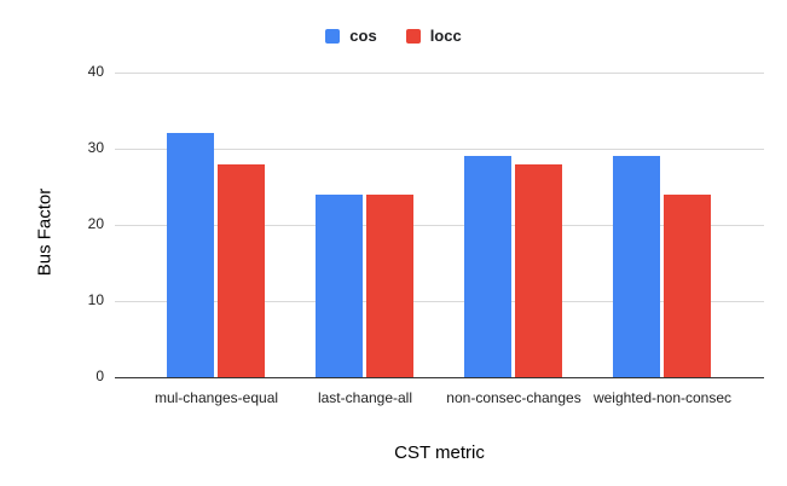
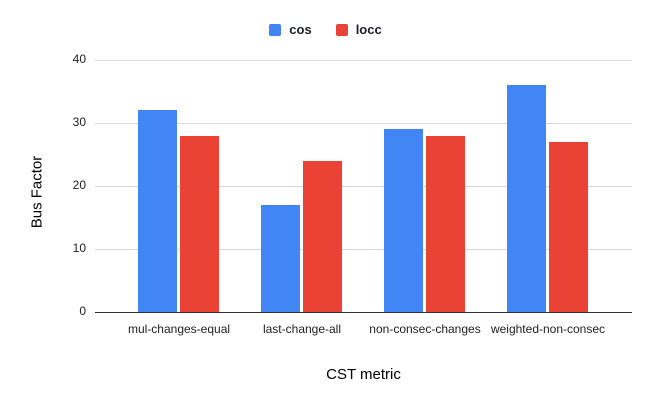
cos/last-change-all: 24 -> 17
cos/weighted-non-consec: 29 -> 36
locc/weighted-non-consec: 24 -> 27
